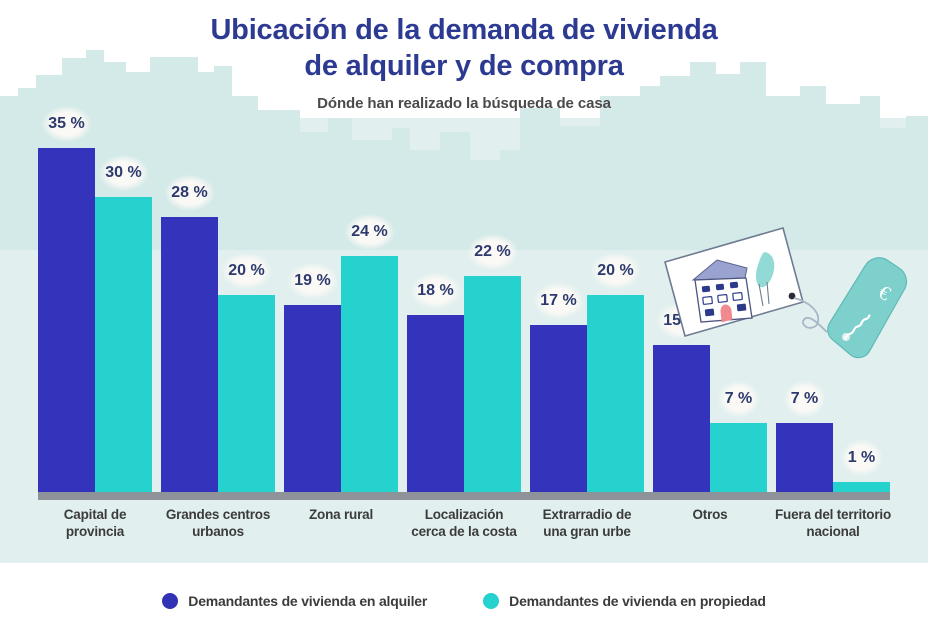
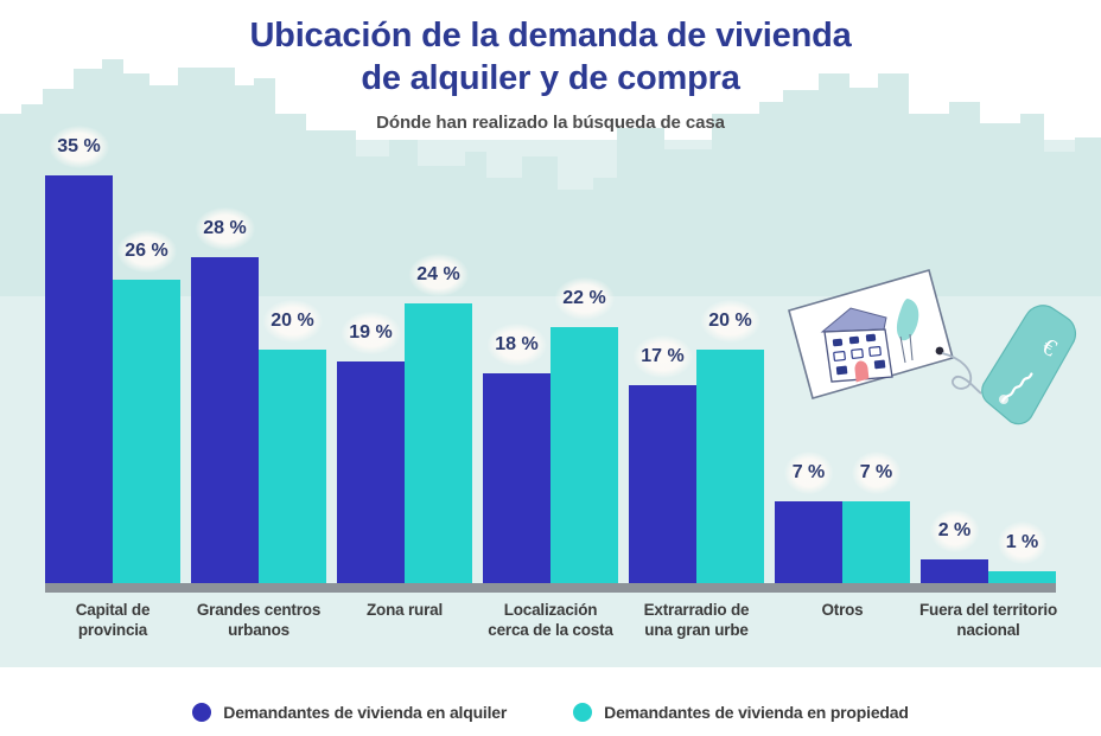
Demandantes de vivienda en propiedad/Capital de provincia: 30 -> 26
Demandantes de vivienda en alquiler/Otros: 15 -> 7
Demandantes de vivienda en alquiler/Fuera del territorio nacional: 7 -> 2
